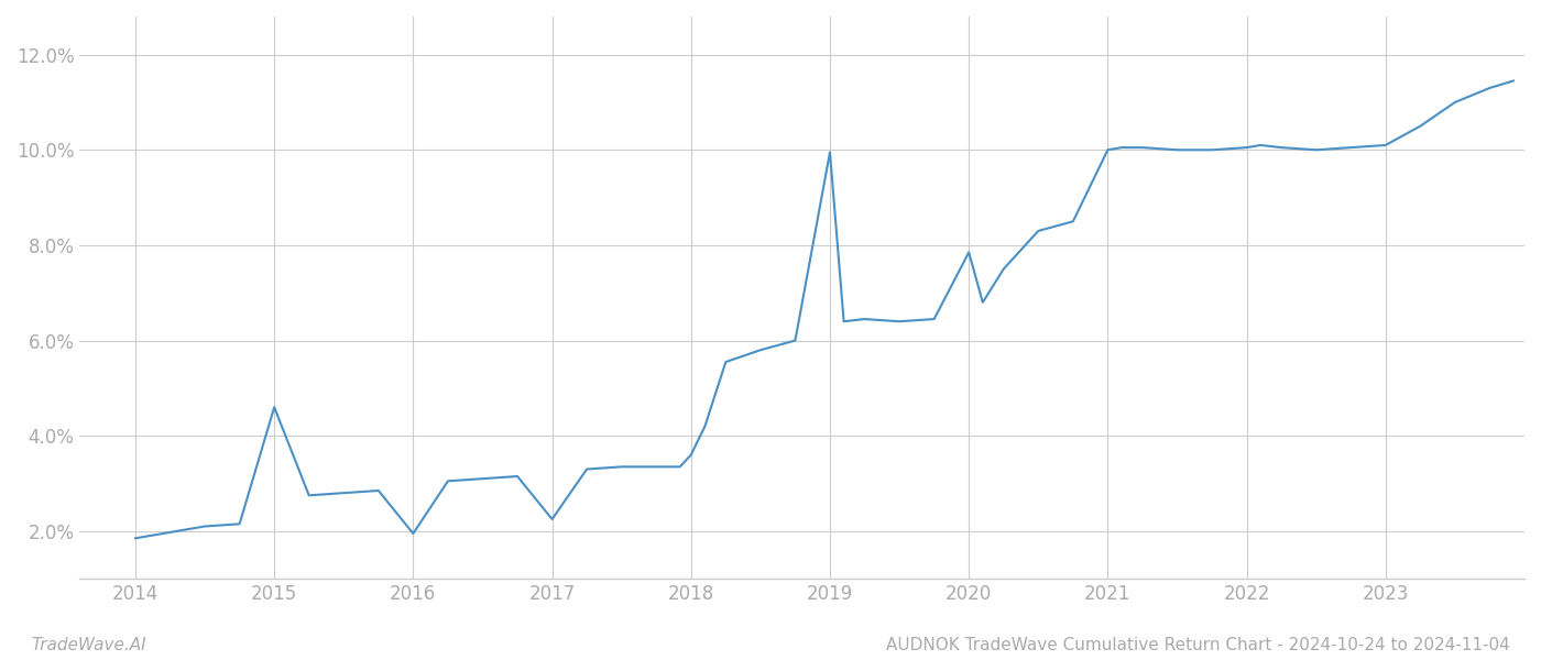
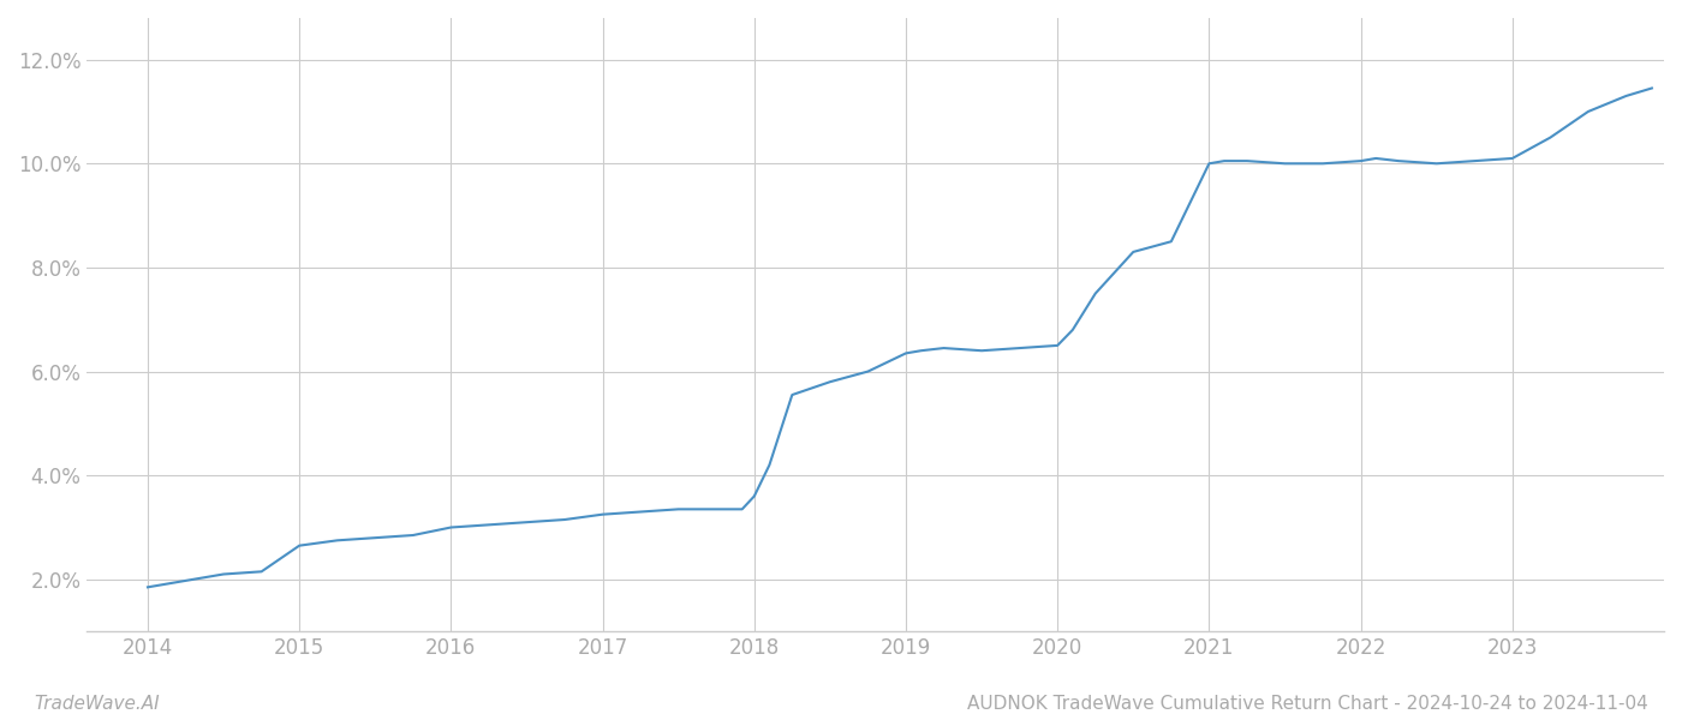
2015: 4.60% -> 2.65%
2016: 1.95% -> 3.00%
2017: 2.25% -> 3.25%
2019: 9.95% -> 6.35%
2020: 7.85% -> 6.50%
